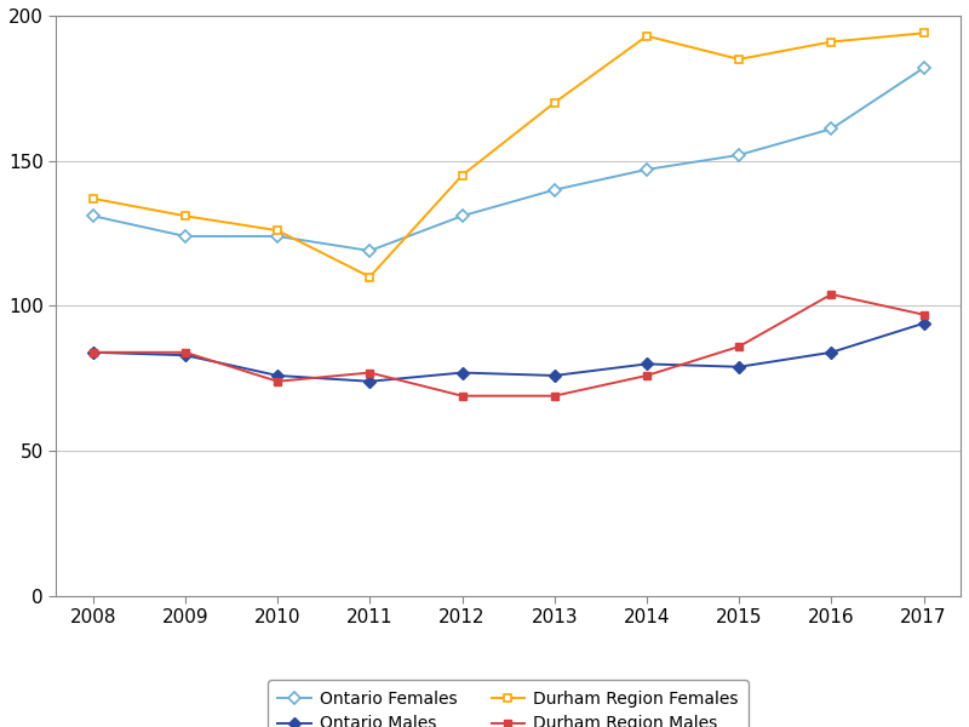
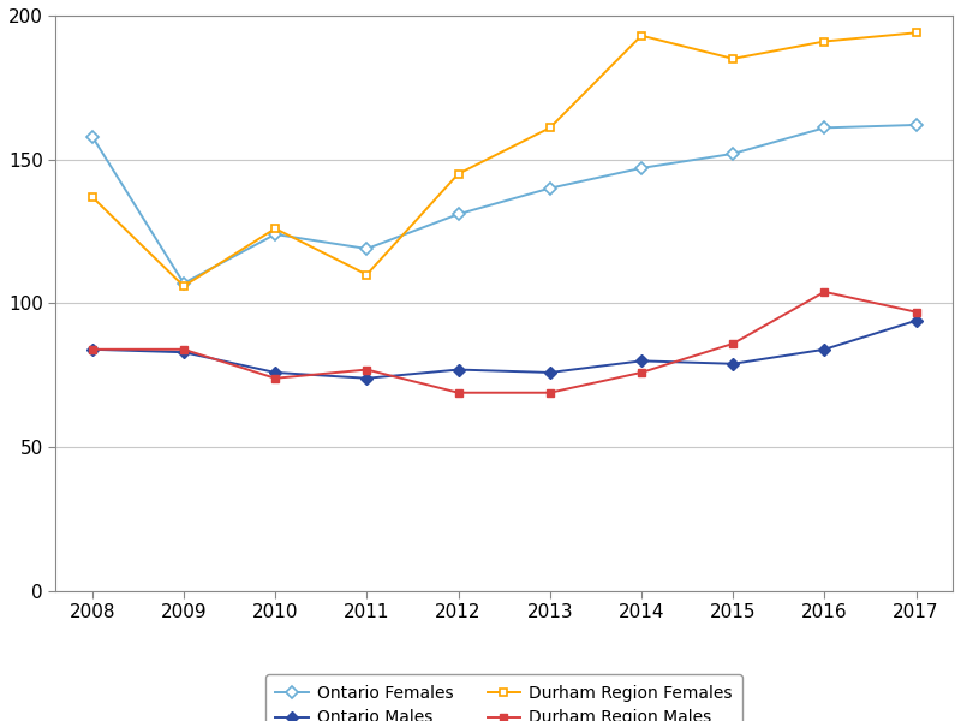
Ontario Females/2008: 131 -> 158
Ontario Females/2009: 124 -> 107
Durham Region Females/2009: 131 -> 106
Durham Region Females/2013: 170 -> 161
Ontario Females/2017: 182 -> 162
